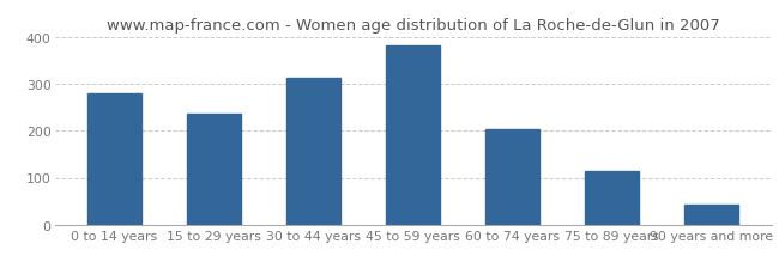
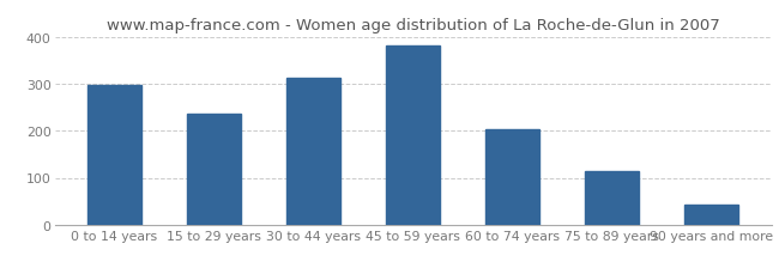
0 to 14 years: 280 -> 299
